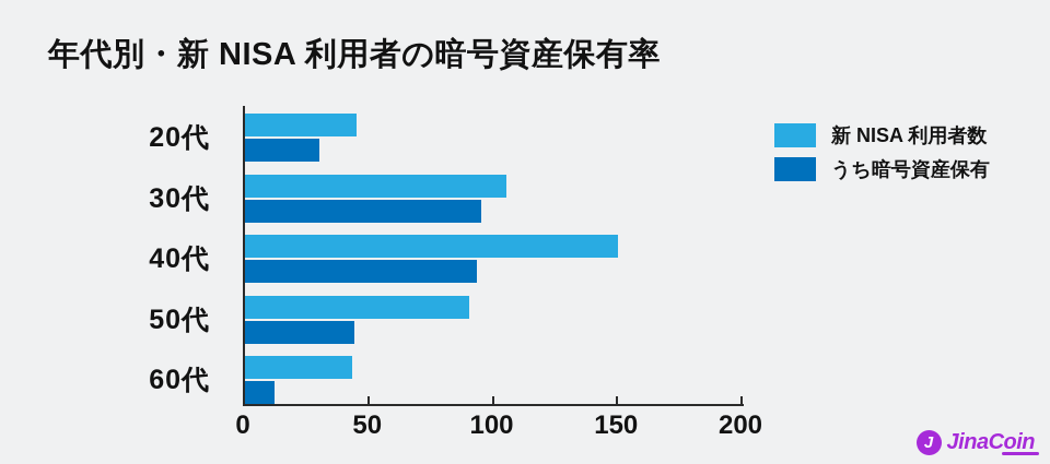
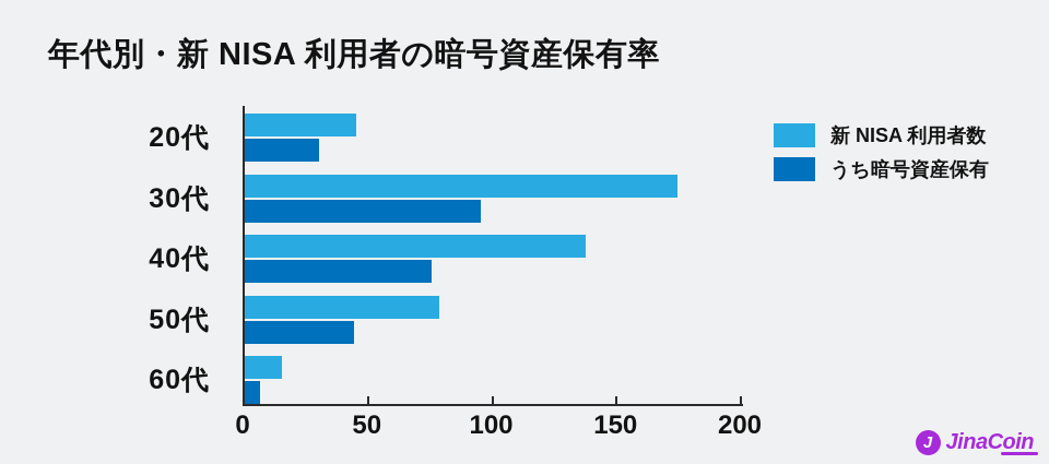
新 NISA 利用者数/30代: 105 -> 174
新 NISA 利用者数/40代: 150 -> 137
うち暗号資産保有/40代: 93 -> 75
新 NISA 利用者数/50代: 90 -> 78
新 NISA 利用者数/60代: 43 -> 15
うち暗号資産保有/60代: 12 -> 6
